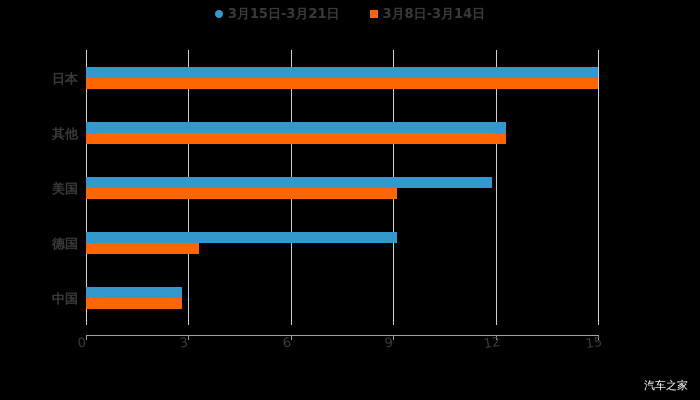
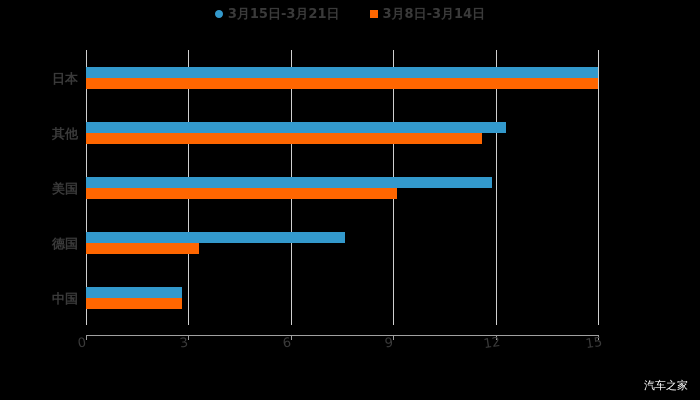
3月8日-3月14日/其他: 12.3 -> 11.6
3月15日-3月21日/德国: 9.1 -> 7.6
